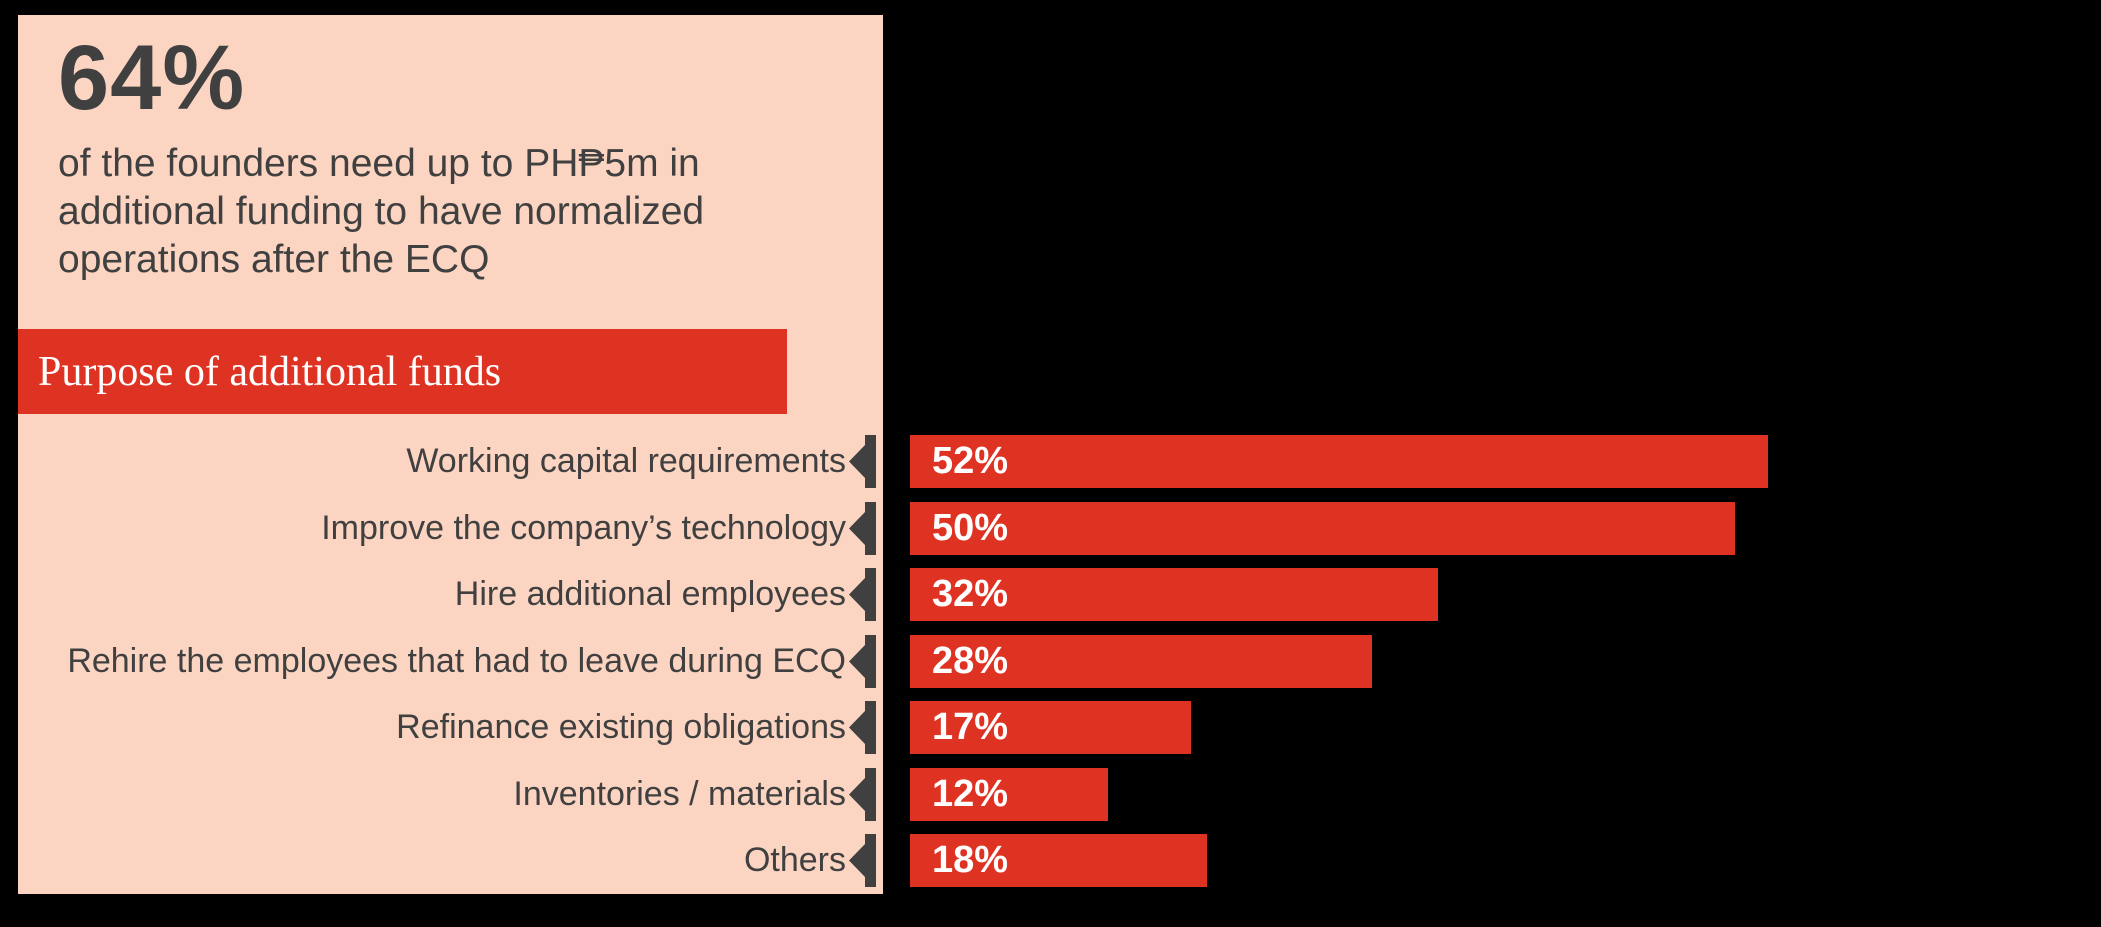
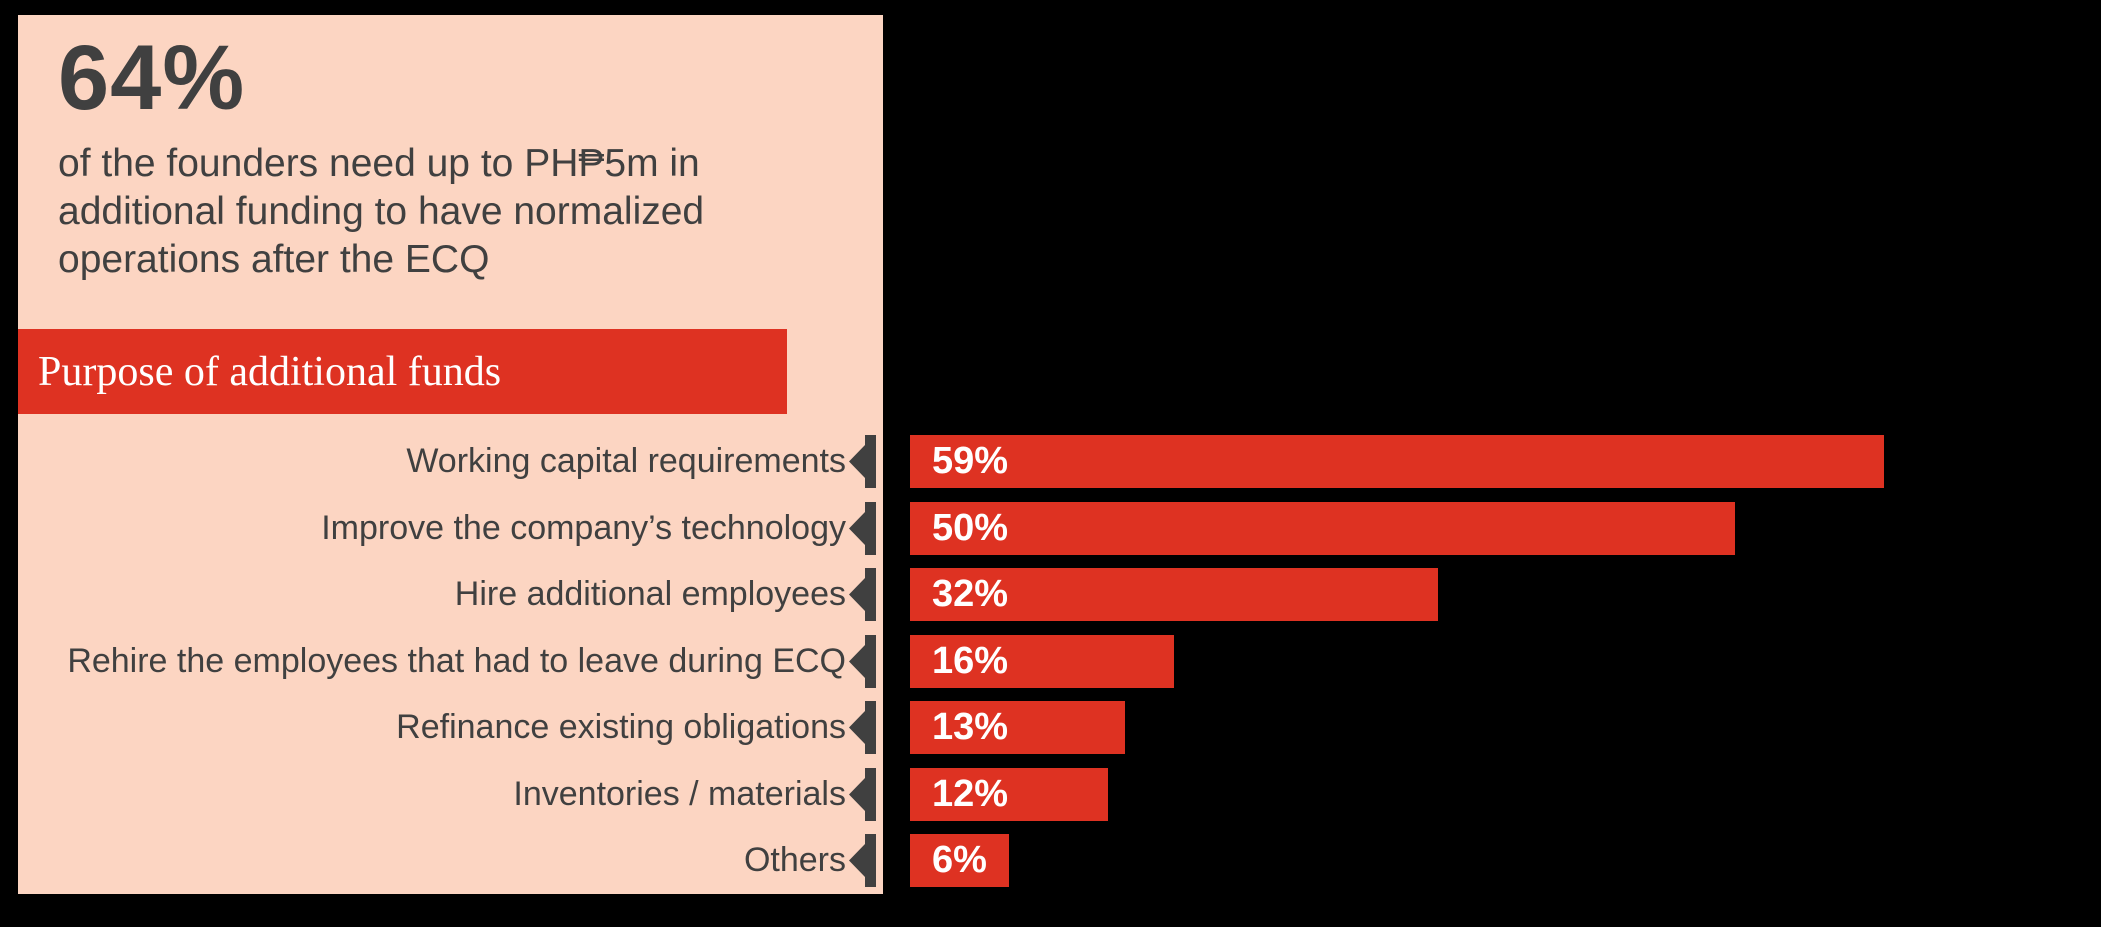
Working capital requirements: 52% -> 59%
Rehire the employees that had to leave during ECQ: 28% -> 16%
Refinance existing obligations: 17% -> 13%
Others: 18% -> 6%
